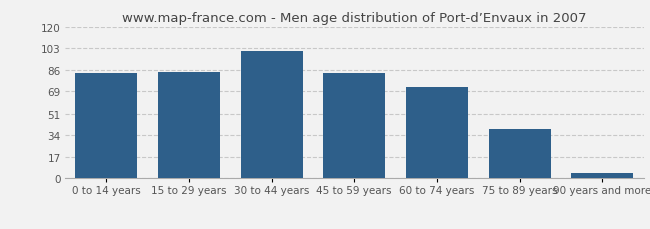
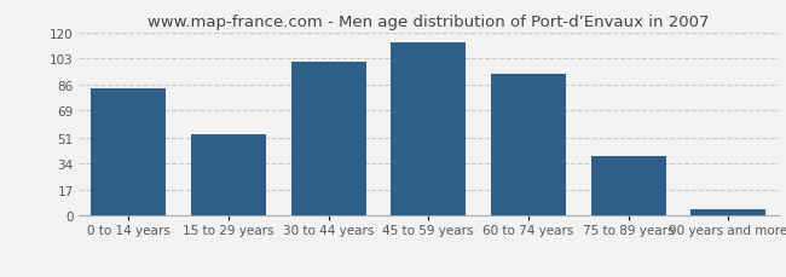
15 to 29 years: 84 -> 53
45 to 59 years: 83 -> 113
60 to 74 years: 72 -> 93
